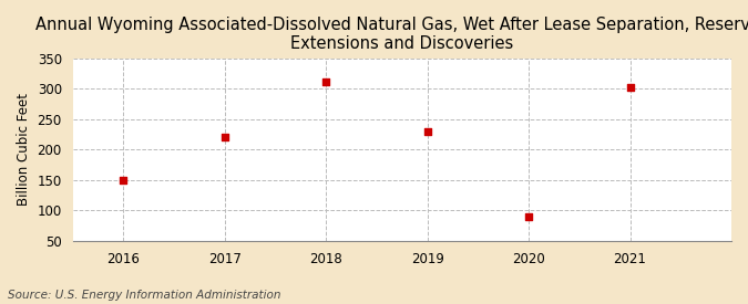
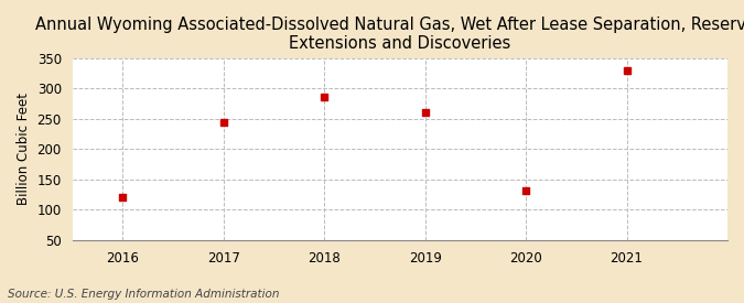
2016: 150 -> 120
2017: 220 -> 244
2018: 311 -> 286
2019: 230 -> 260
2020: 90 -> 132
2021: 302 -> 330
